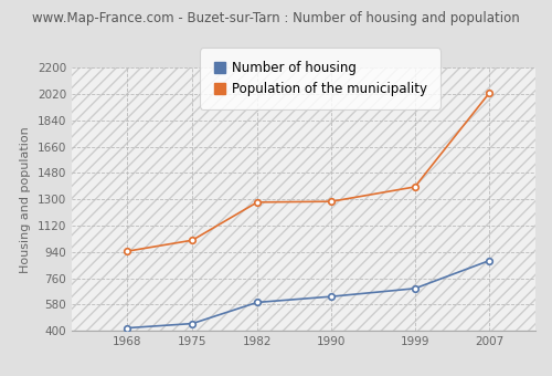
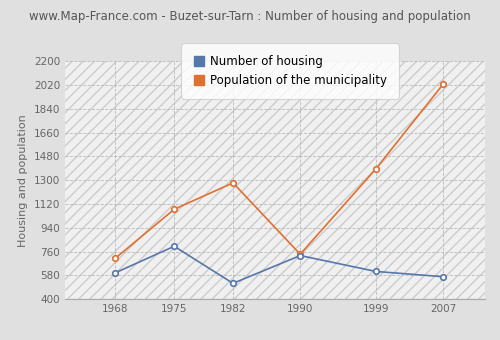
Number of housing/1968: 420 -> 600
Population of the municipality/1968: 940 -> 710
Number of housing/1975: 450 -> 800
Population of the municipality/1975: 1020 -> 1080
Number of housing/1982: 600 -> 520
Number of housing/1990: 640 -> 730
Population of the municipality/1990: 1280 -> 740
Number of housing/1999: 690 -> 610
Number of housing/2007: 880 -> 570
